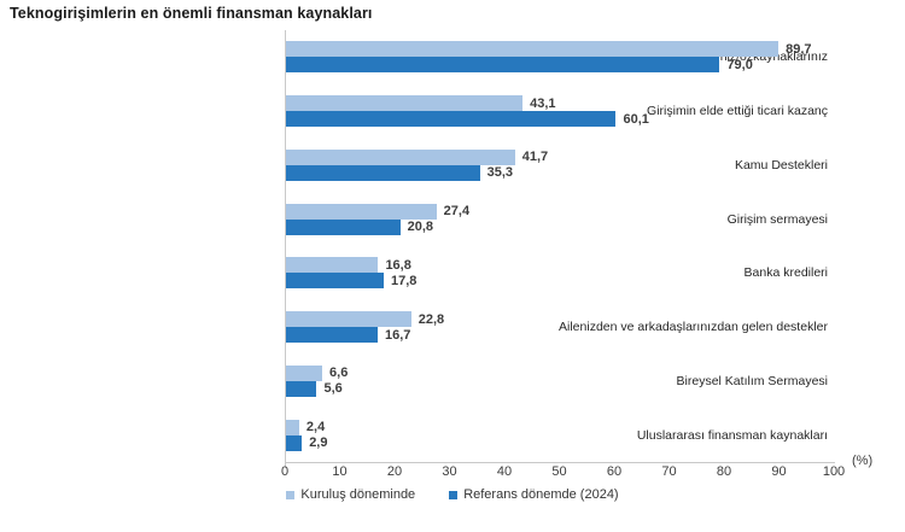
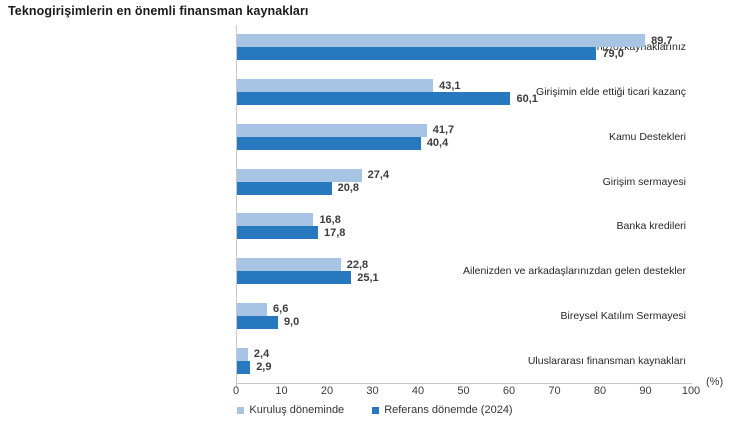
Referans dönemde (2024)/Kamu Destekleri: 35,3 -> 40,4
Referans dönemde (2024)/Ailenizden ve arkadaşlarınızdan gelen destekler: 16,7 -> 25,1
Referans dönemde (2024)/Bireysel Katılım Sermayesi: 5,6 -> 9,0
